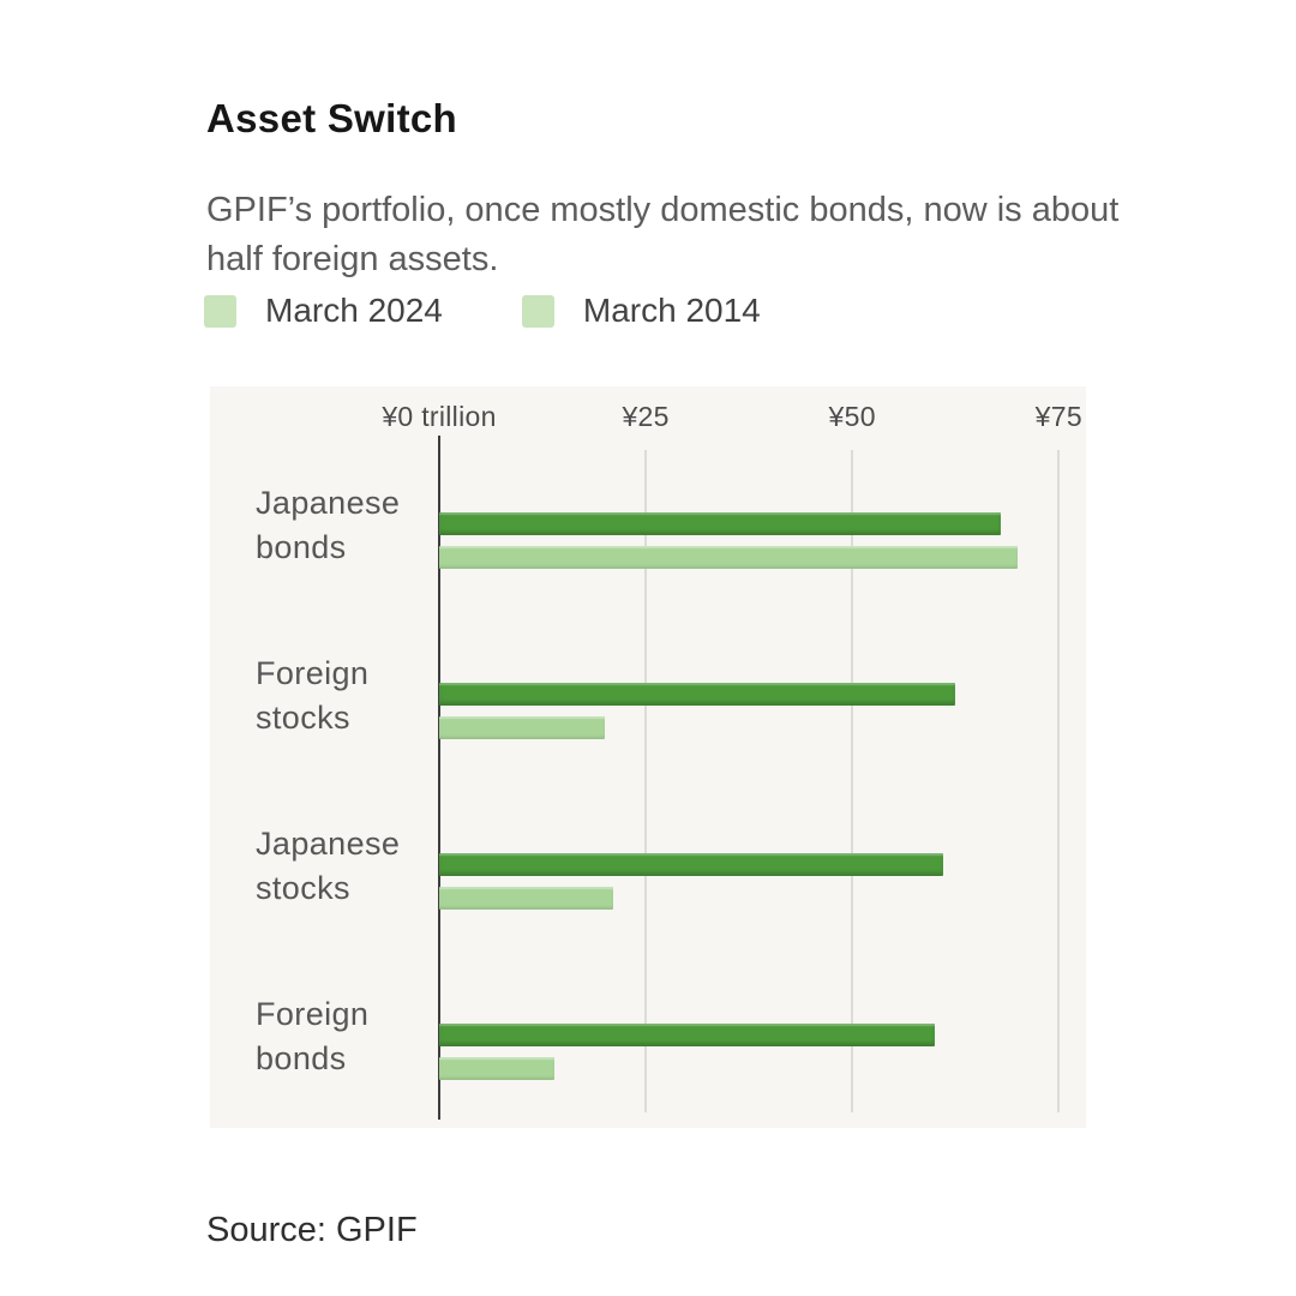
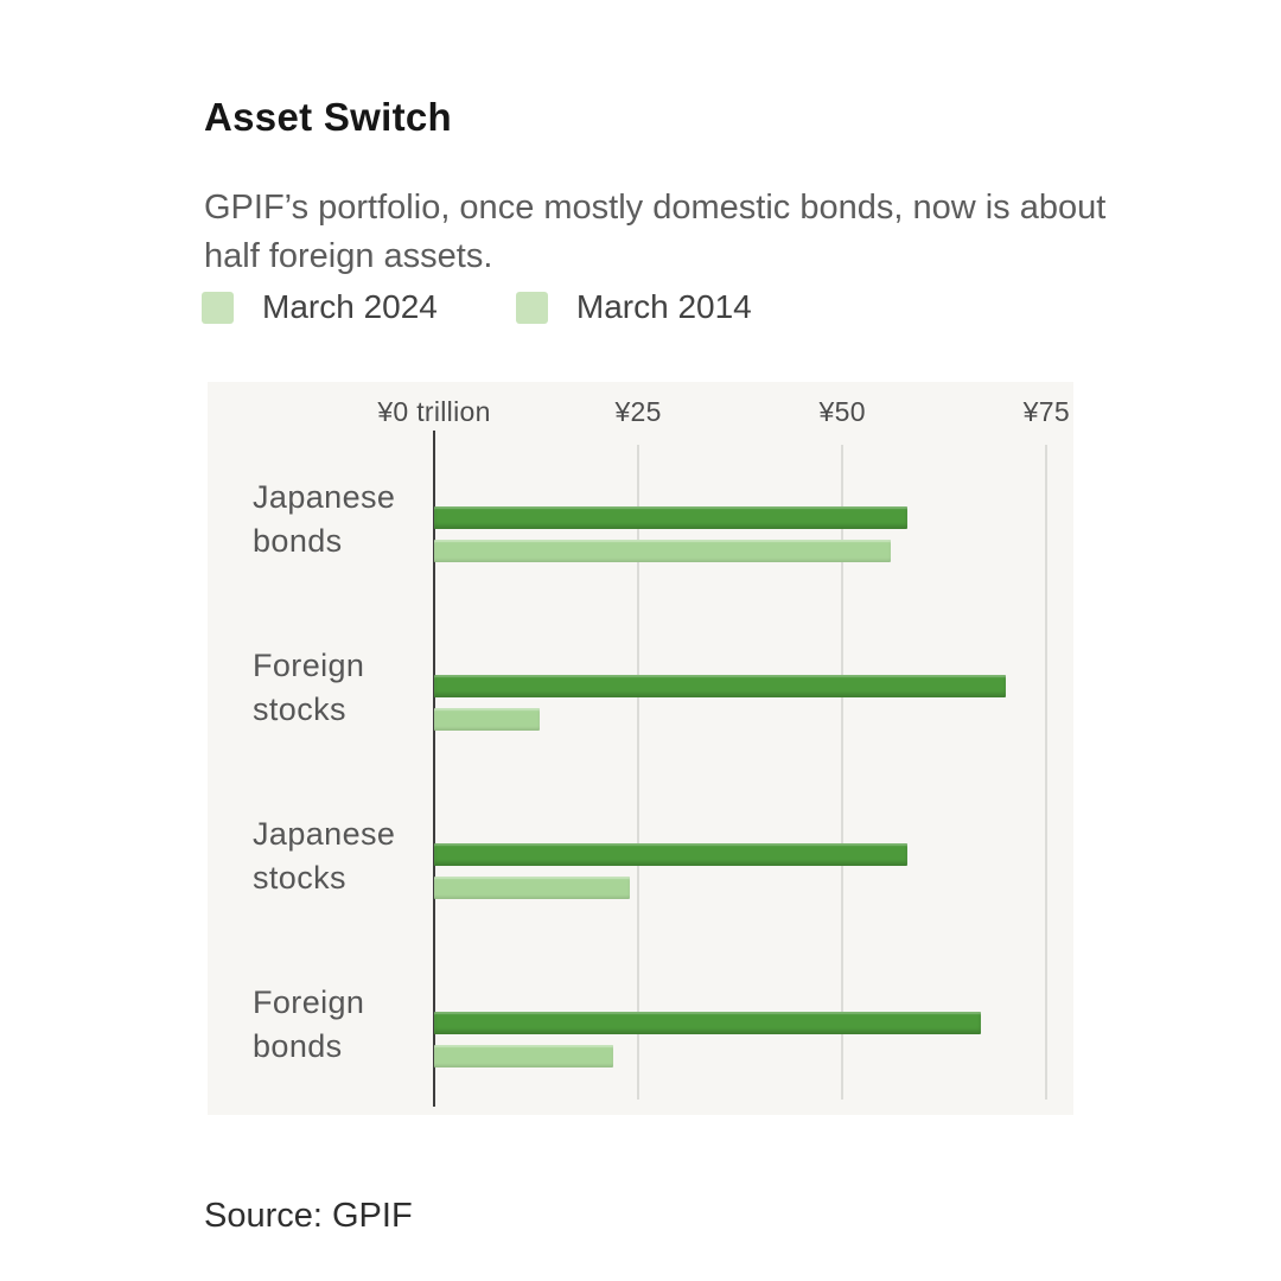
March 2024/Japanese bonds: ¥68 -> ¥58
March 2014/Japanese bonds: ¥70 -> ¥56
March 2024/Foreign stocks: ¥62 -> ¥70
March 2014/Foreign stocks: ¥20 -> ¥13
March 2024/Japanese stocks: ¥61 -> ¥58
March 2014/Japanese stocks: ¥21 -> ¥24
March 2024/Foreign bonds: ¥60 -> ¥67
March 2014/Foreign bonds: ¥14 -> ¥22
